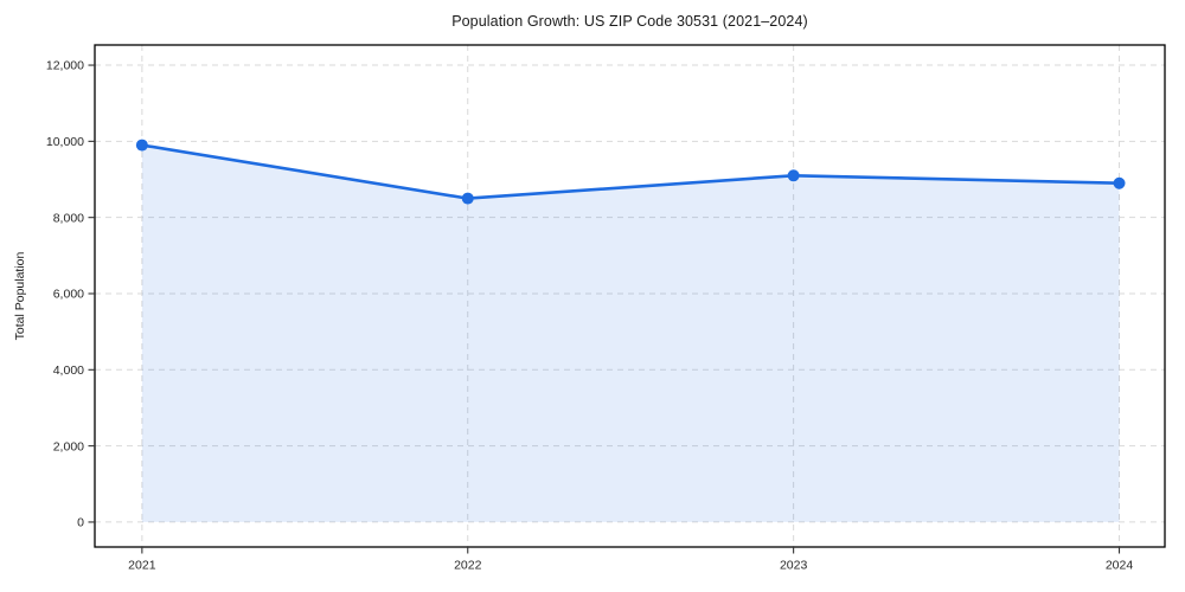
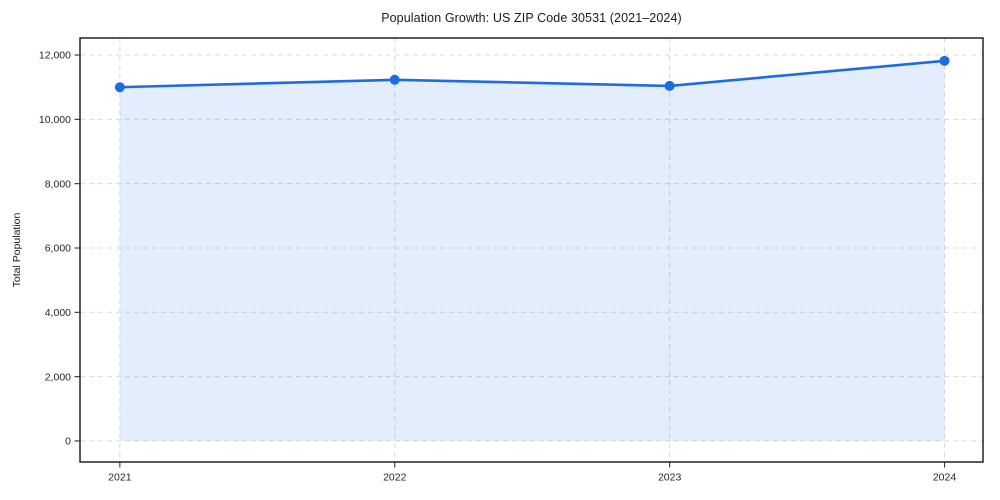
2021: 9900 -> 11000
2022: 8500 -> 11200
2023: 9100 -> 11000
2024: 8900 -> 11800
